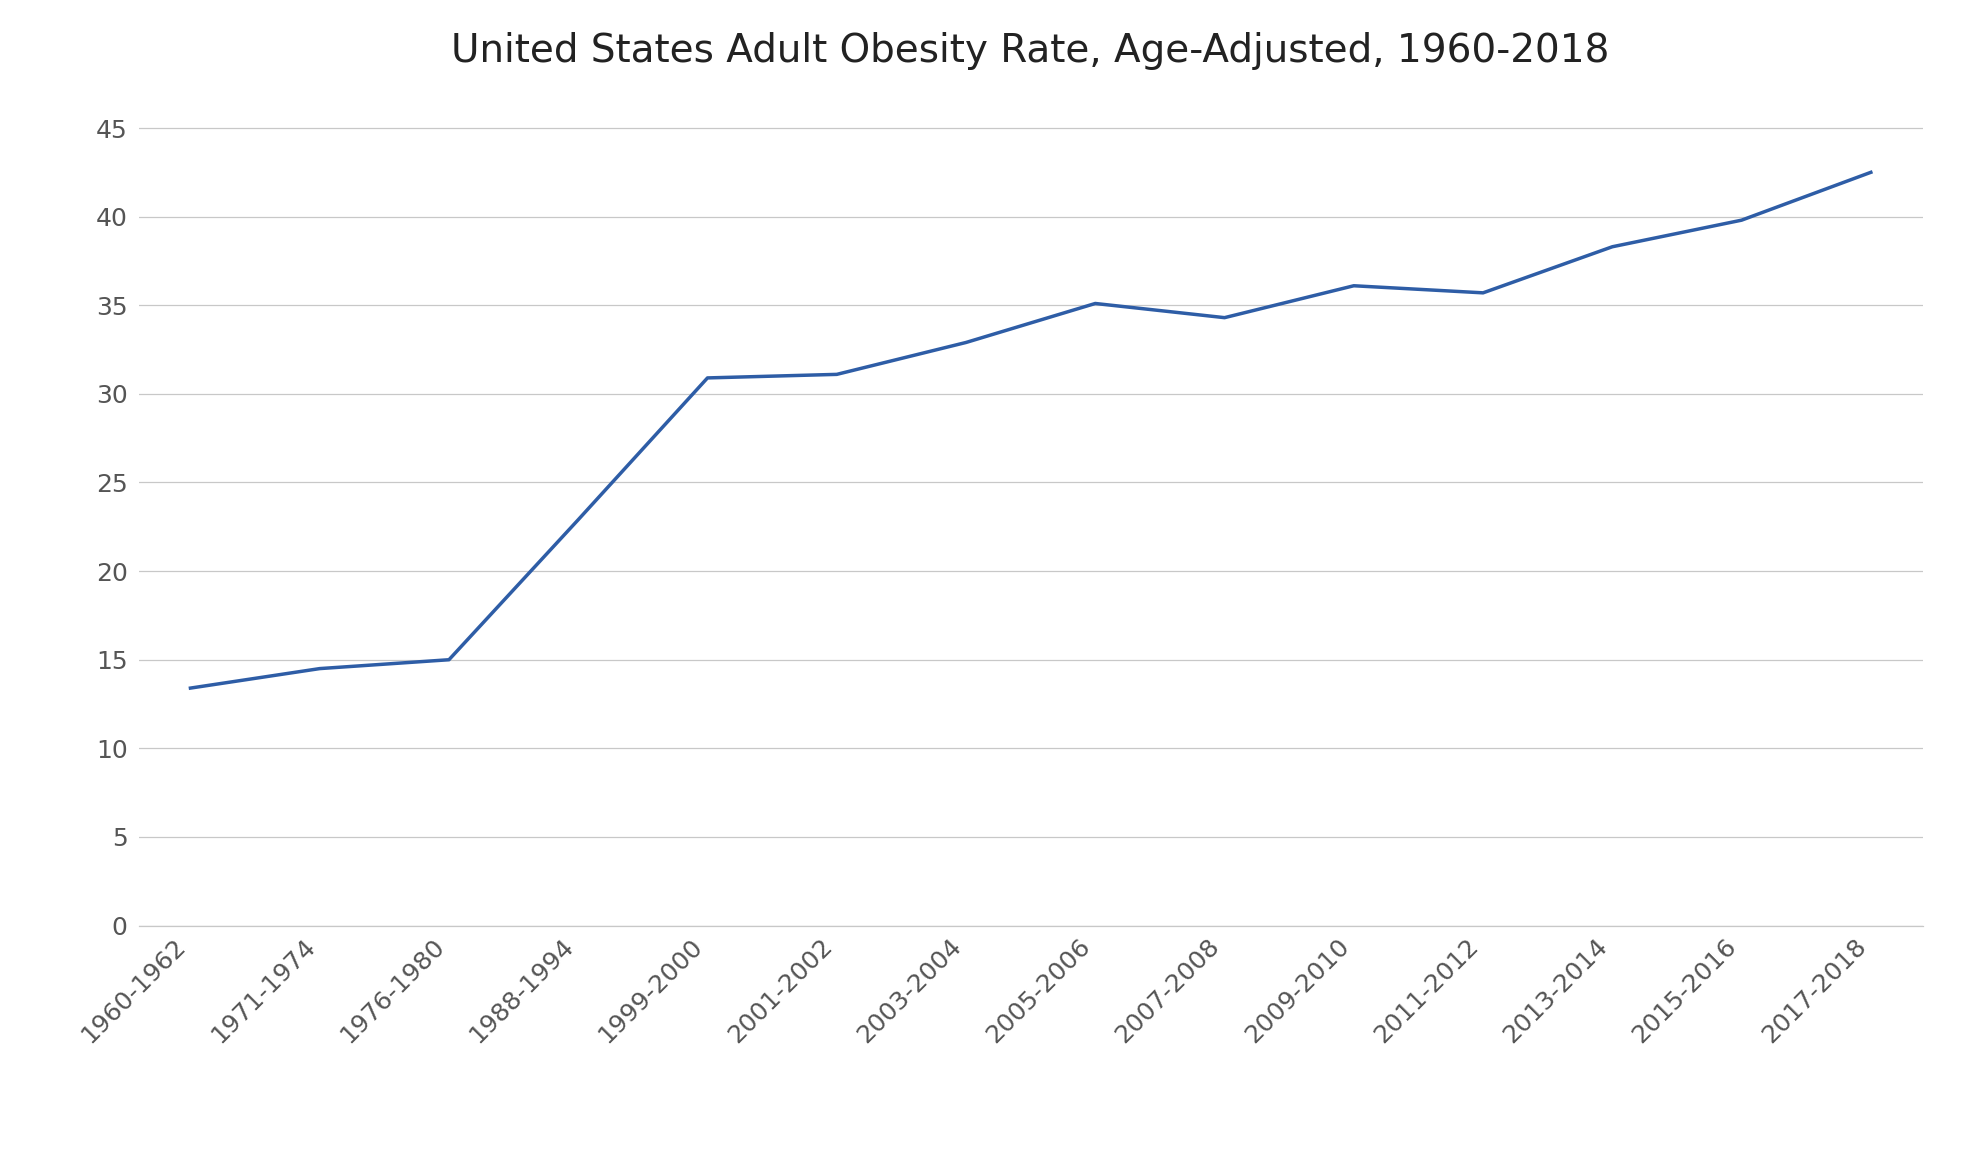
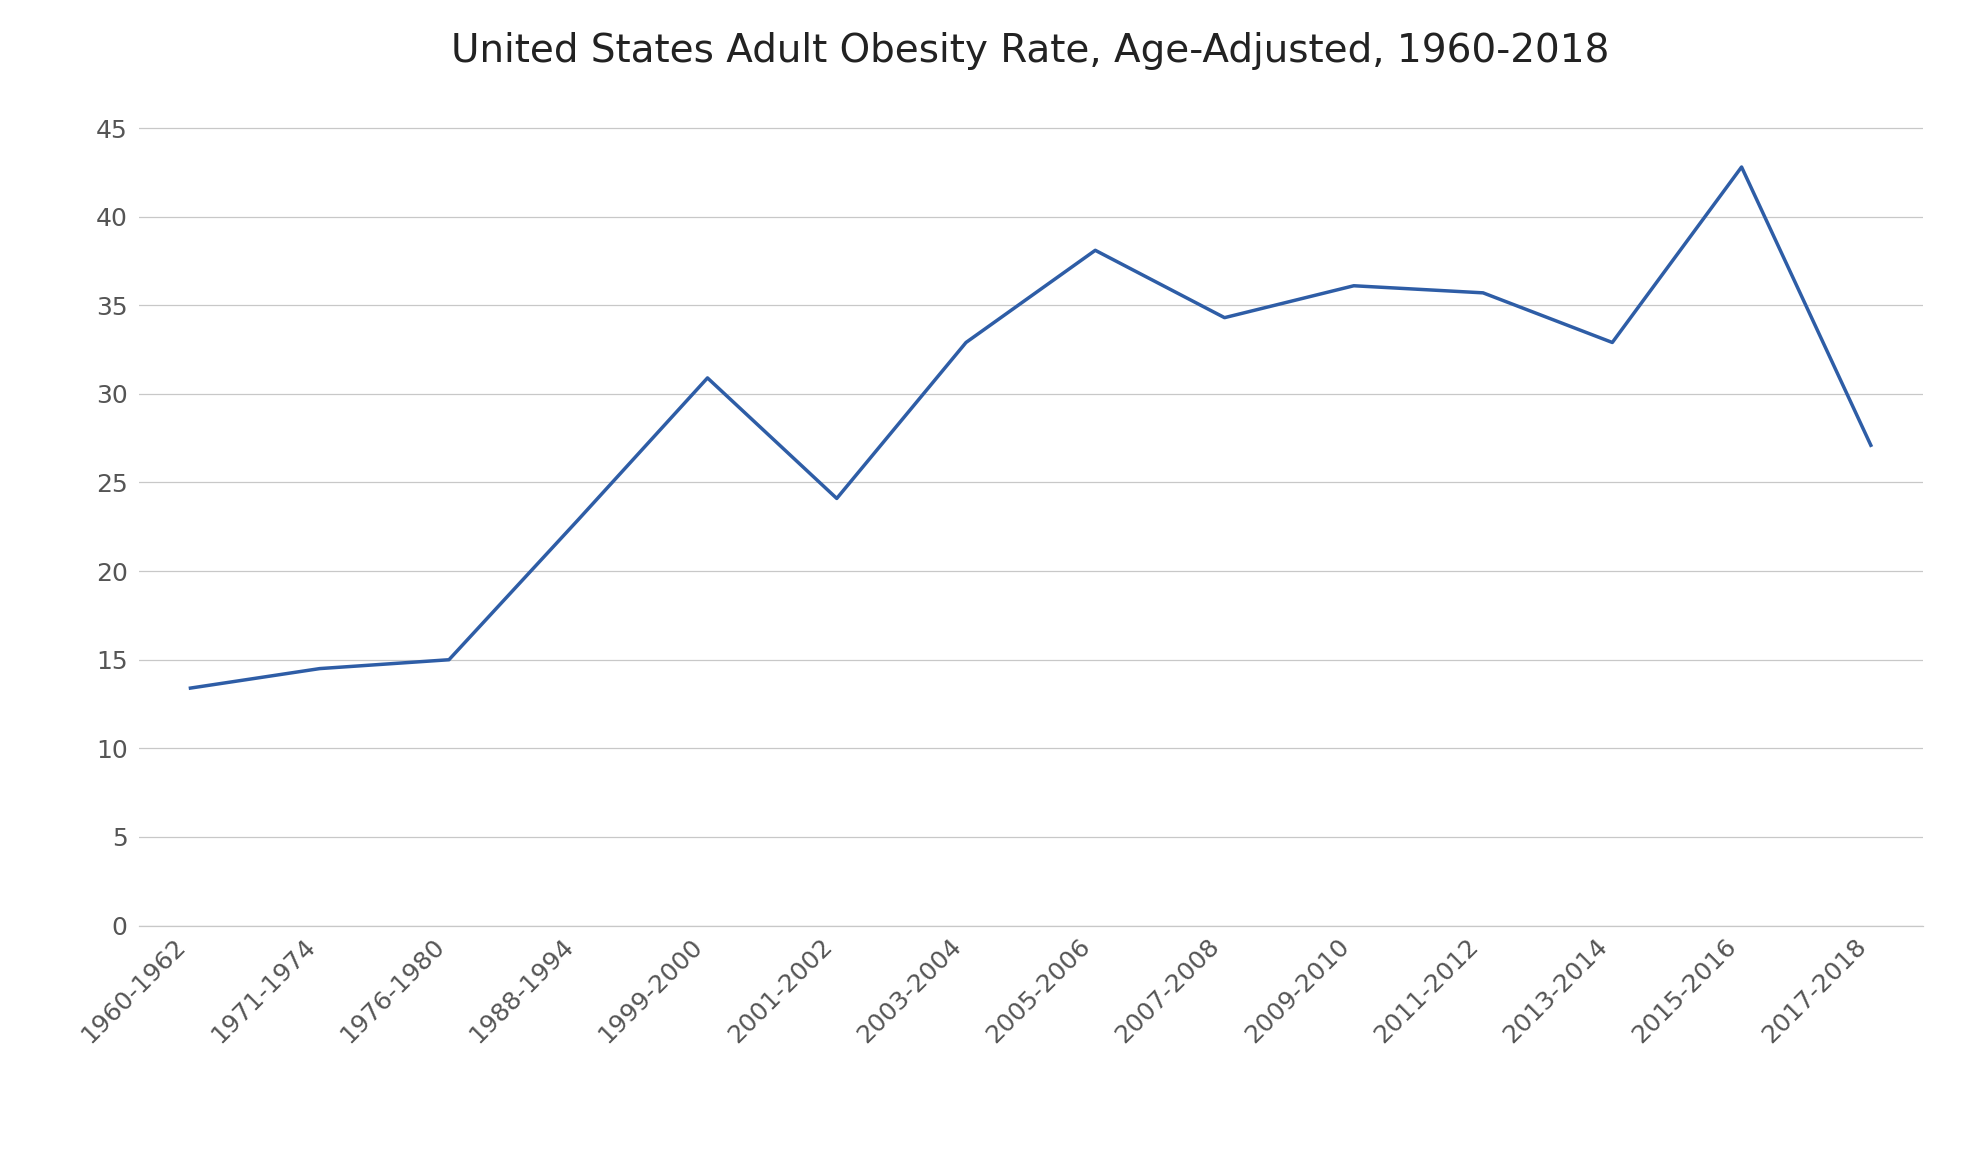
2001-2002: 31.1 -> 24.1
2005-2006: 35.1 -> 38.1
2013-2014: 38.3 -> 32.9
2015-2016: 39.8 -> 42.8
2017-2018: 42.5 -> 27.1
